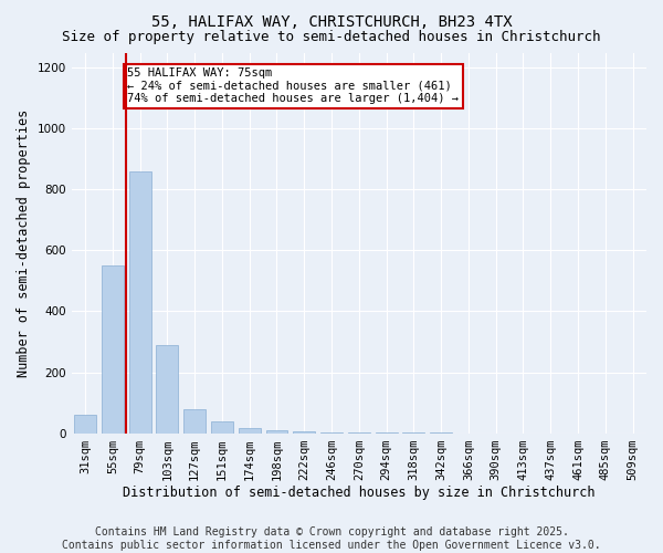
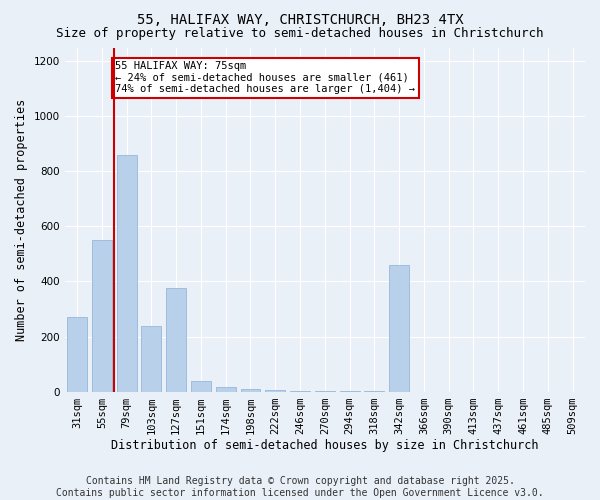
31sqm: 60 -> 270
103sqm: 290 -> 240
127sqm: 80 -> 375
342sqm: 1 -> 460
